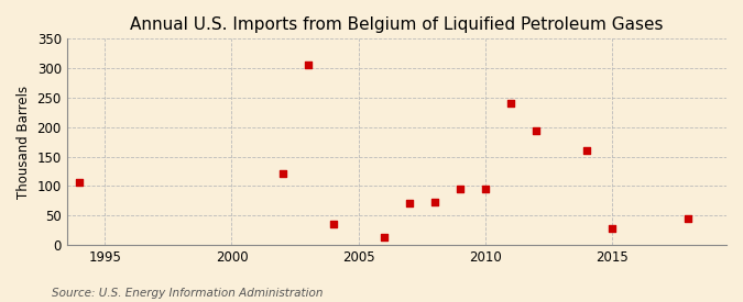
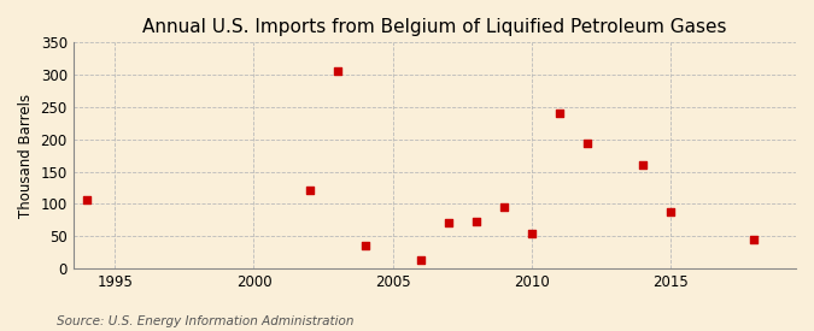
2010: 95 -> 54
2015: 27 -> 88
